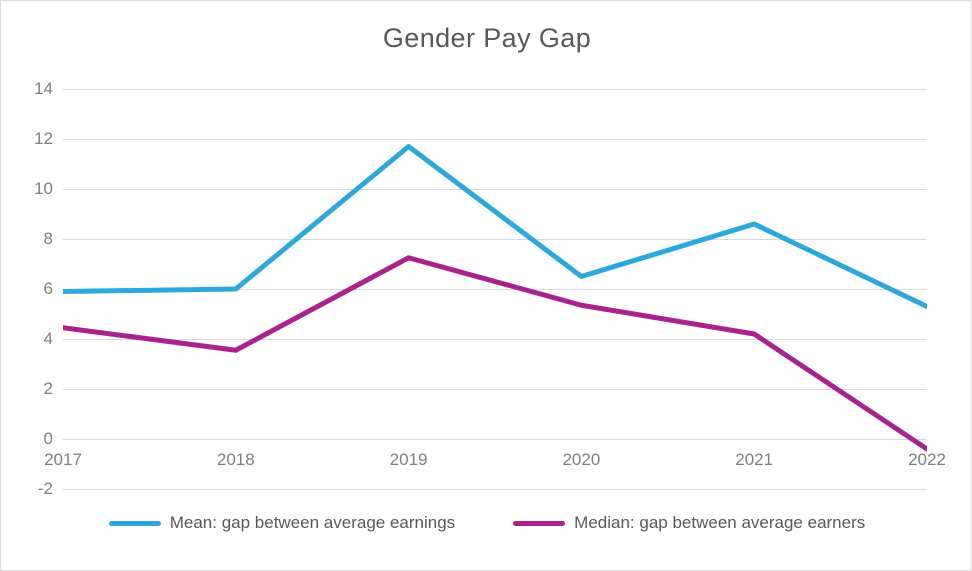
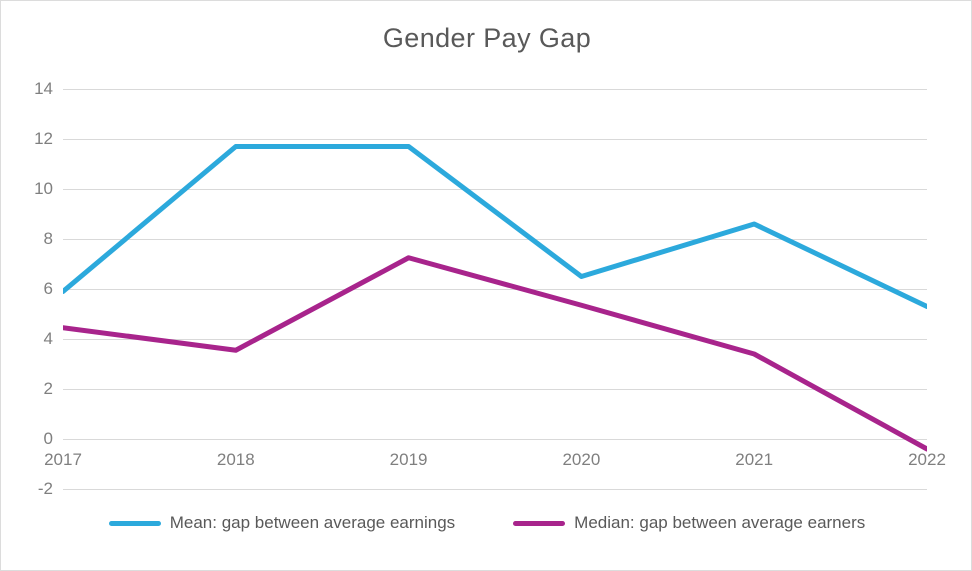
Mean: gap between average earnings/2018: 6.0 -> 11.7
Median: gap between average earners/2021: 4.2 -> 3.4
